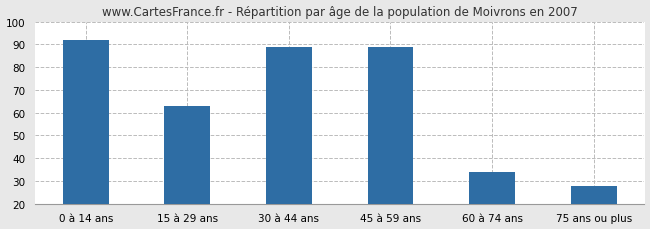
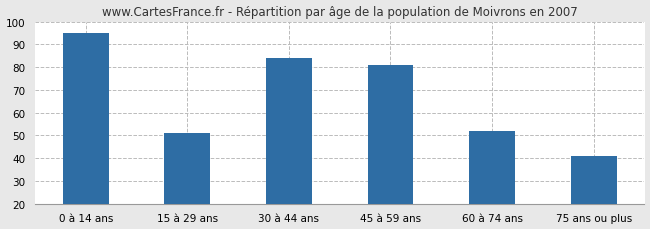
0 à 14 ans: 92 -> 95
15 à 29 ans: 63 -> 51
30 à 44 ans: 89 -> 84
45 à 59 ans: 89 -> 81
60 à 74 ans: 34 -> 52
75 ans ou plus: 28 -> 41
